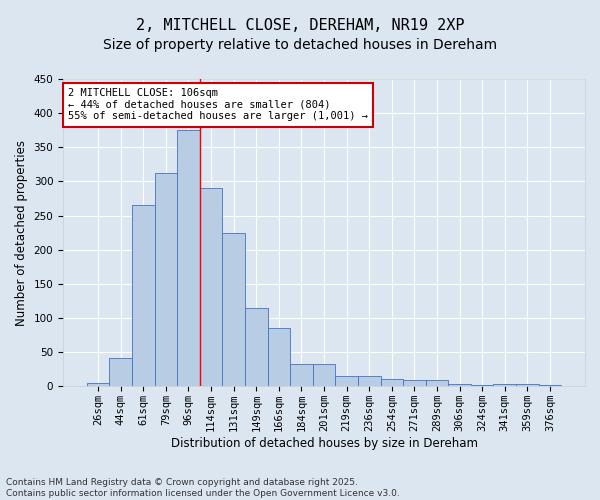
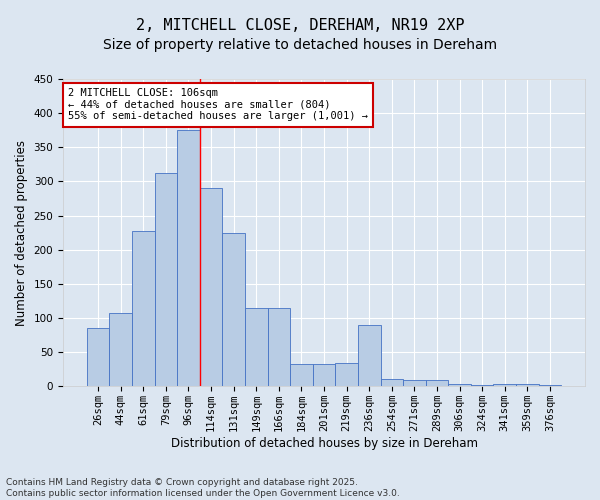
26sqm: 5 -> 86
44sqm: 42 -> 108
61sqm: 265 -> 228
166sqm: 85 -> 114
219sqm: 15 -> 34
236sqm: 15 -> 90
